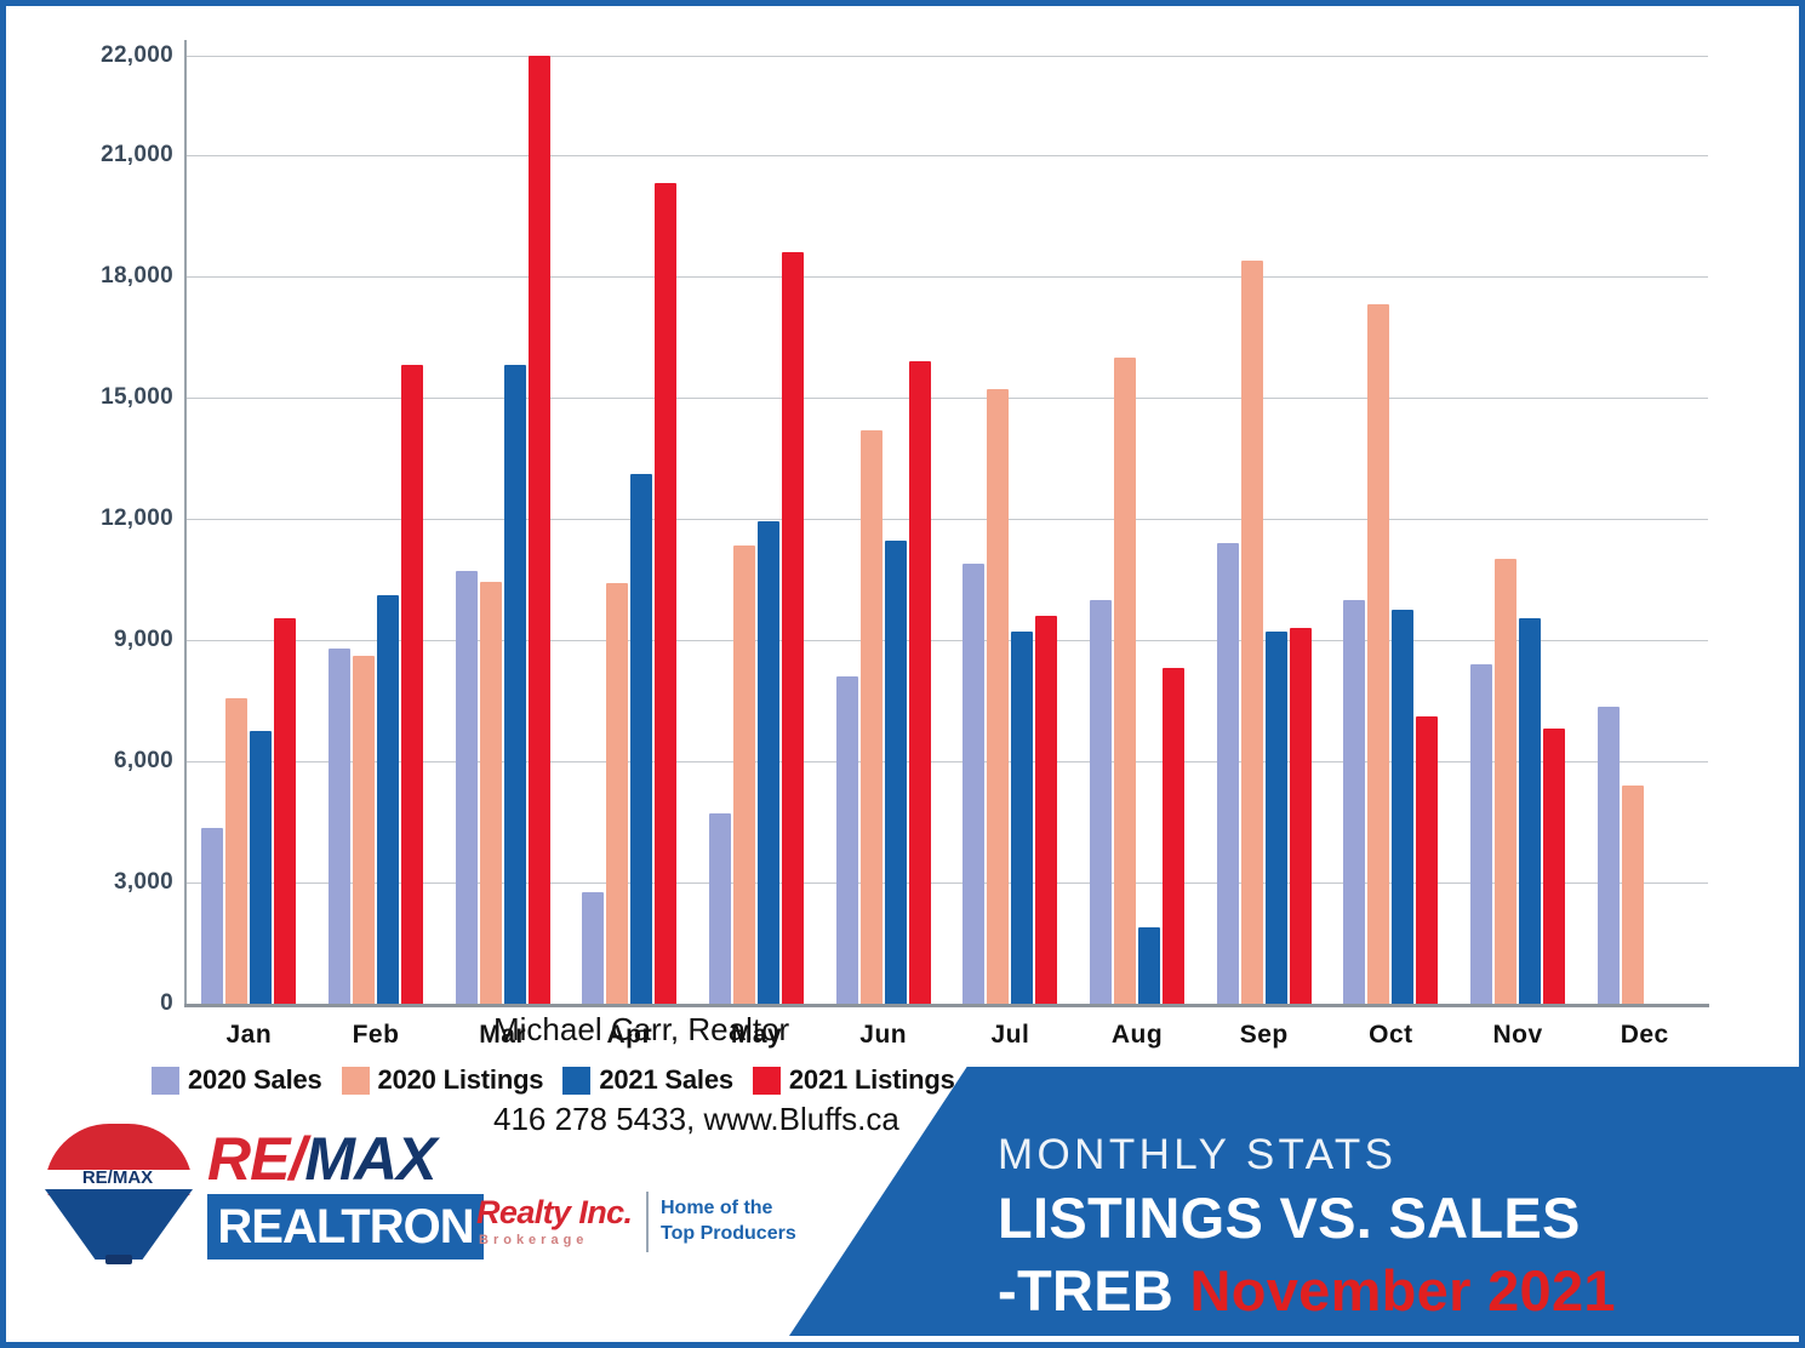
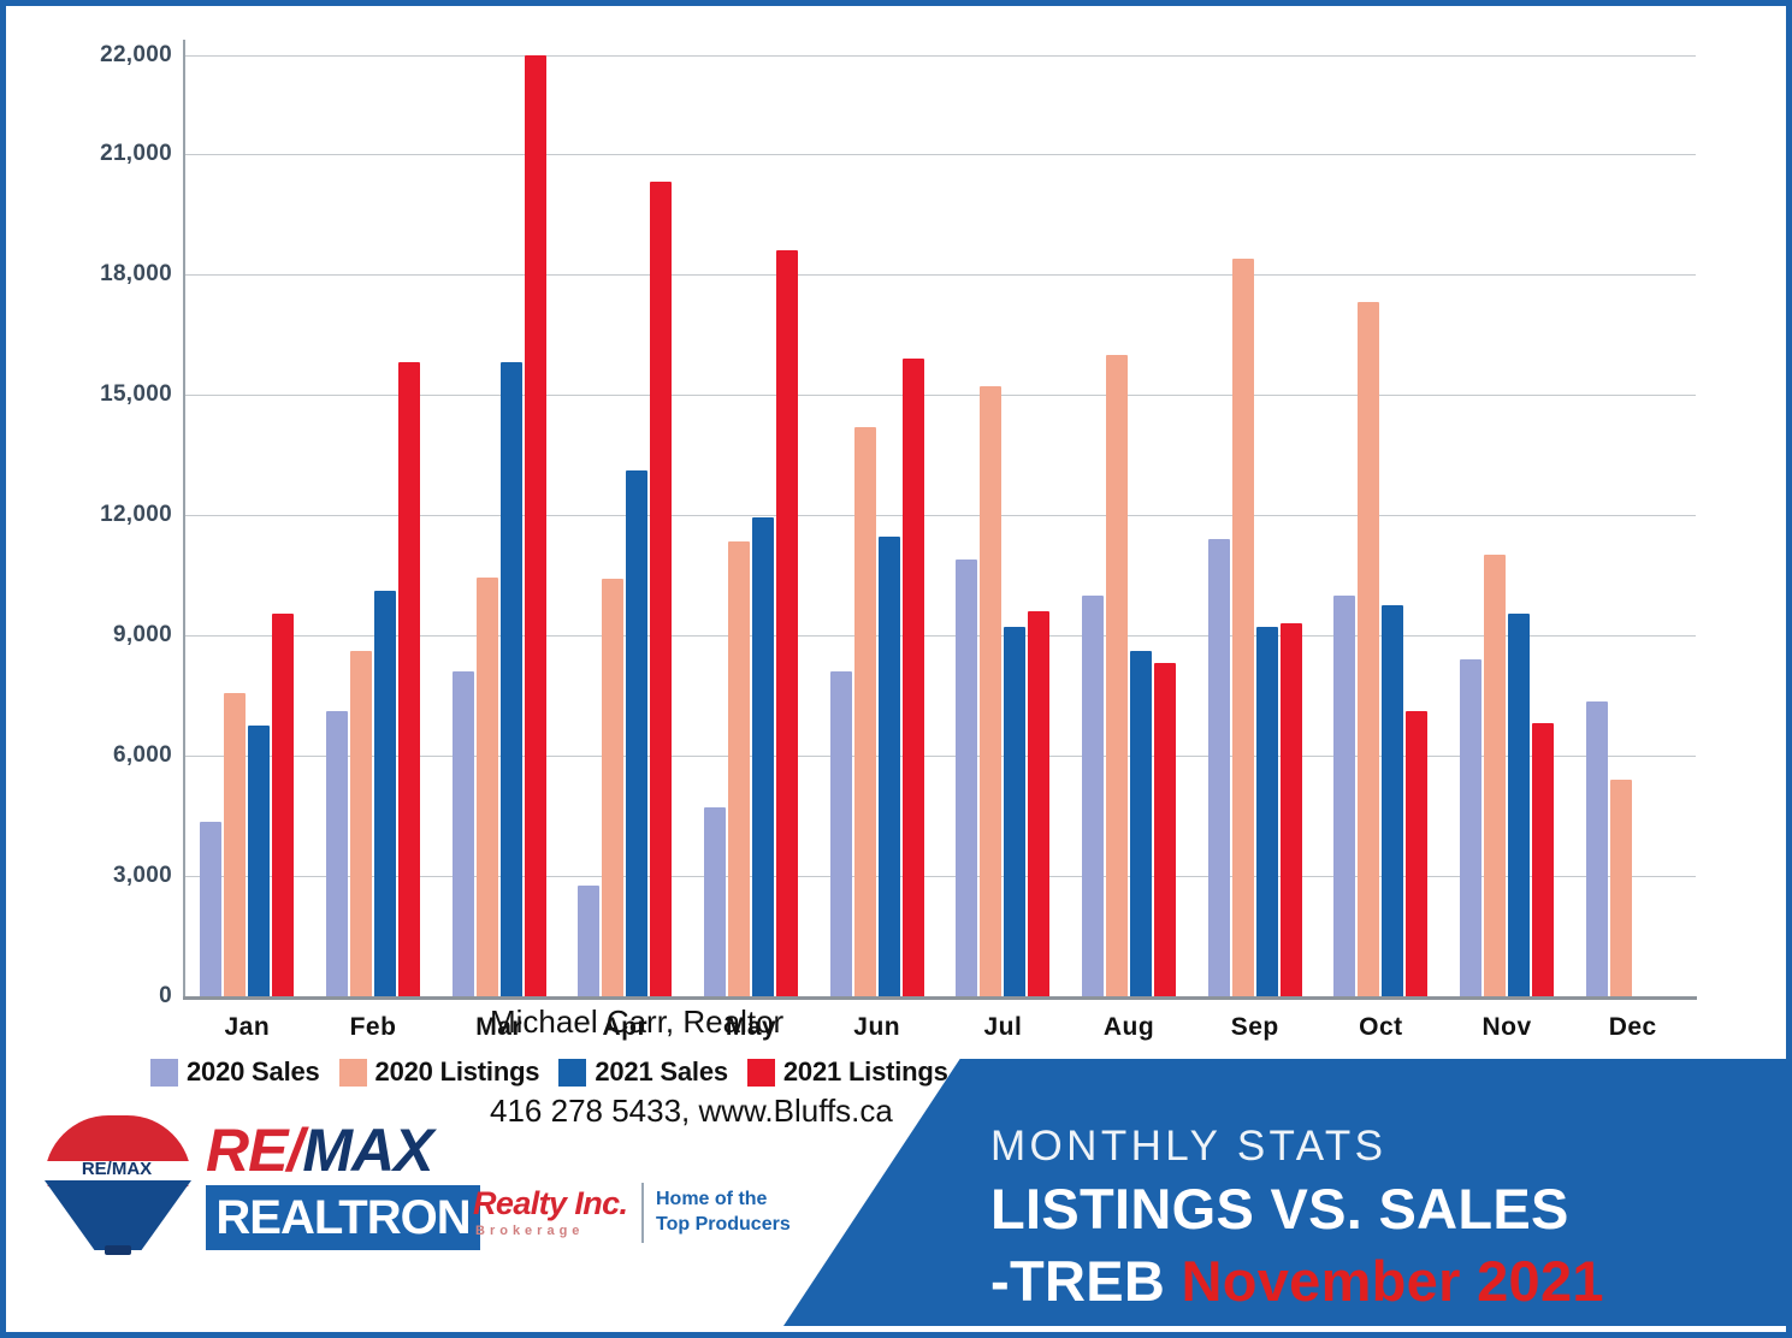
2020 Sales/Feb: 8800 -> 7100
2020 Sales/Mar: 10700 -> 8100
2021 Sales/Aug: 1900 -> 8600
